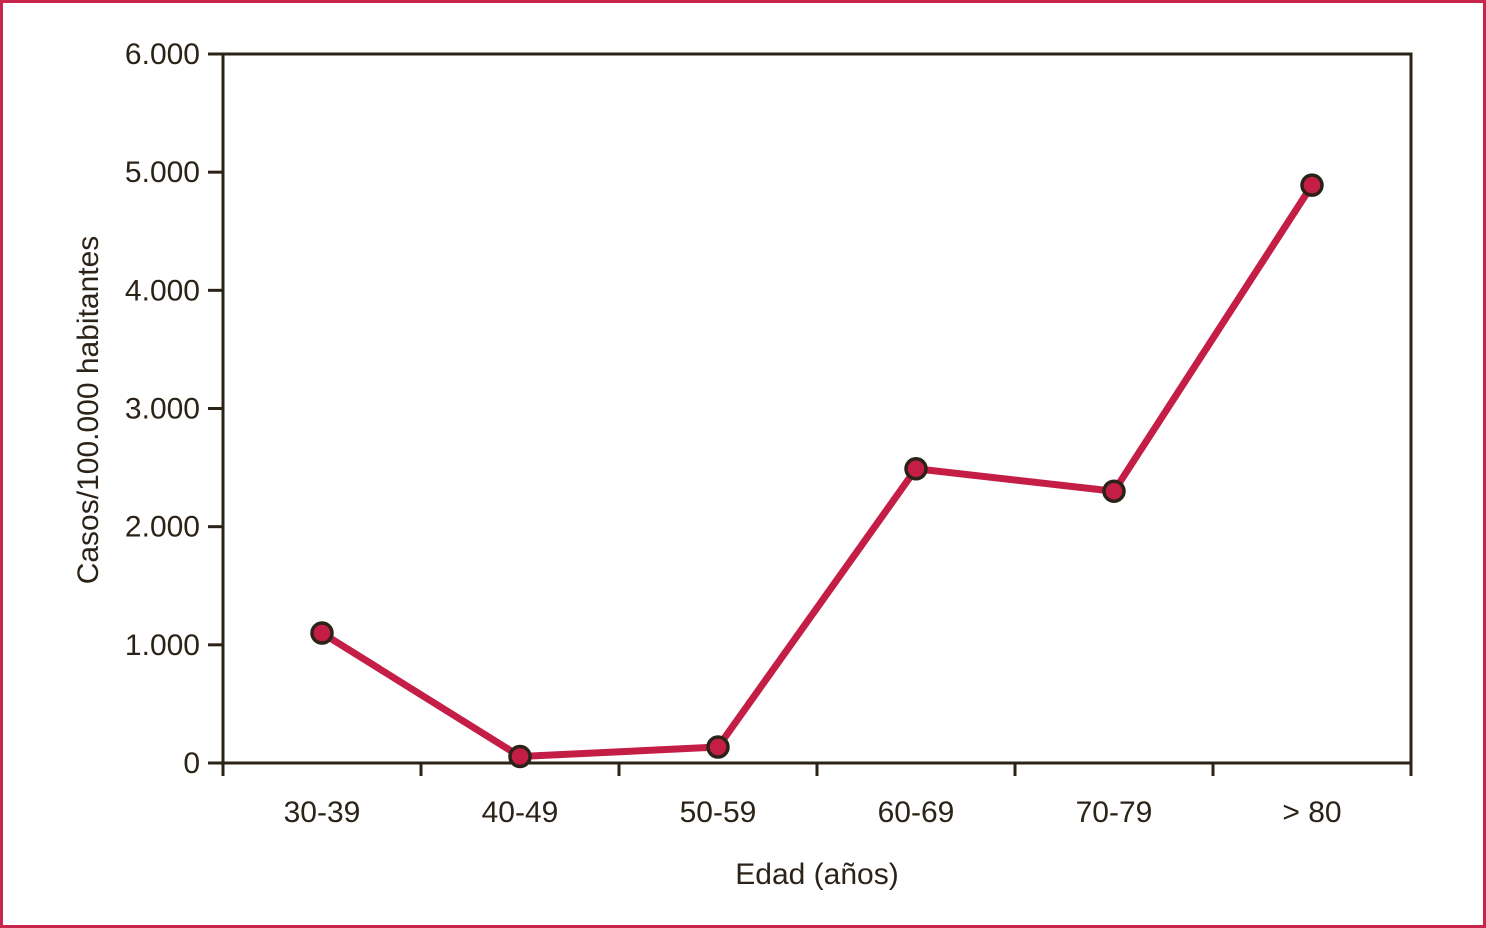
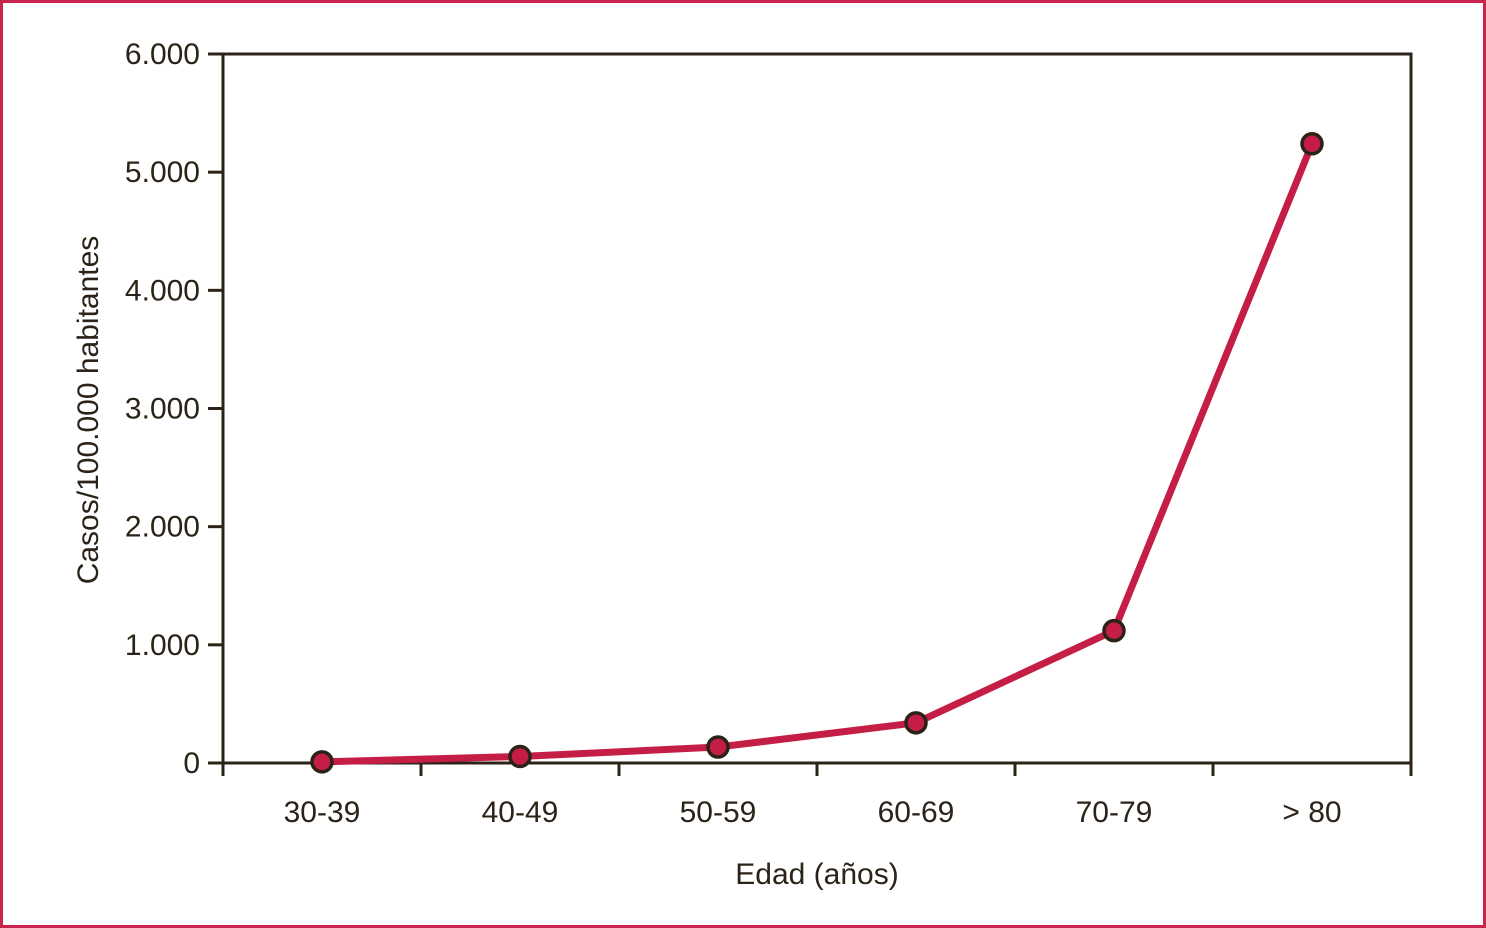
30-39: 1100 -> 10
60-69: 2490 -> 340
70-79: 2300 -> 1120
> 80: 4890 -> 5240
